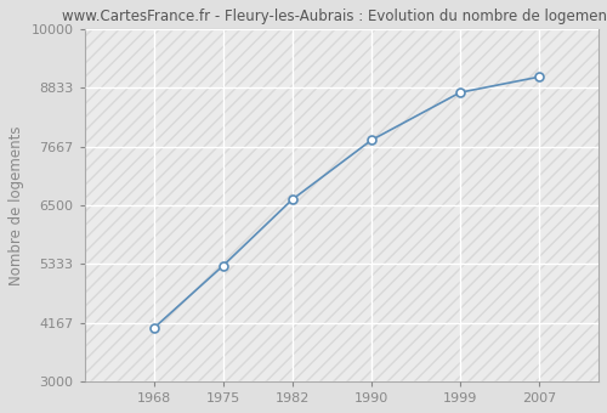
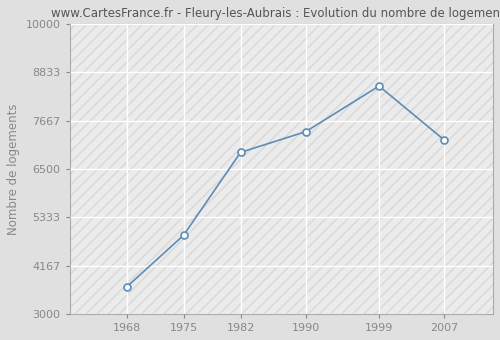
1968: 4060 -> 3650
1975: 5300 -> 4900
1982: 6610 -> 6900
1990: 7790 -> 7400
1999: 8740 -> 8500
2007: 9050 -> 7200
